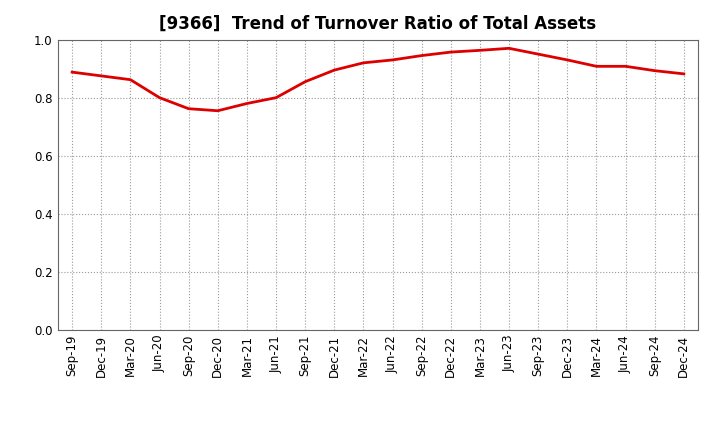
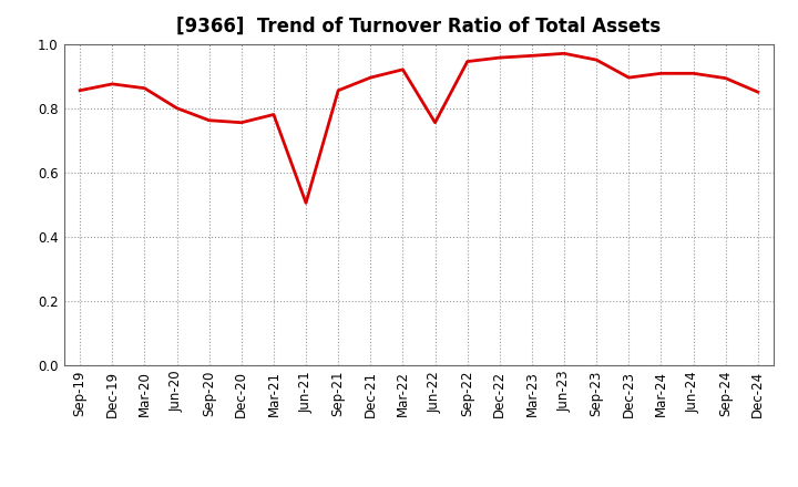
Sep-19: 0.888 -> 0.855
Jun-21: 0.800 -> 0.505
Jun-22: 0.930 -> 0.755
Dec-23: 0.930 -> 0.895
Dec-24: 0.882 -> 0.850
